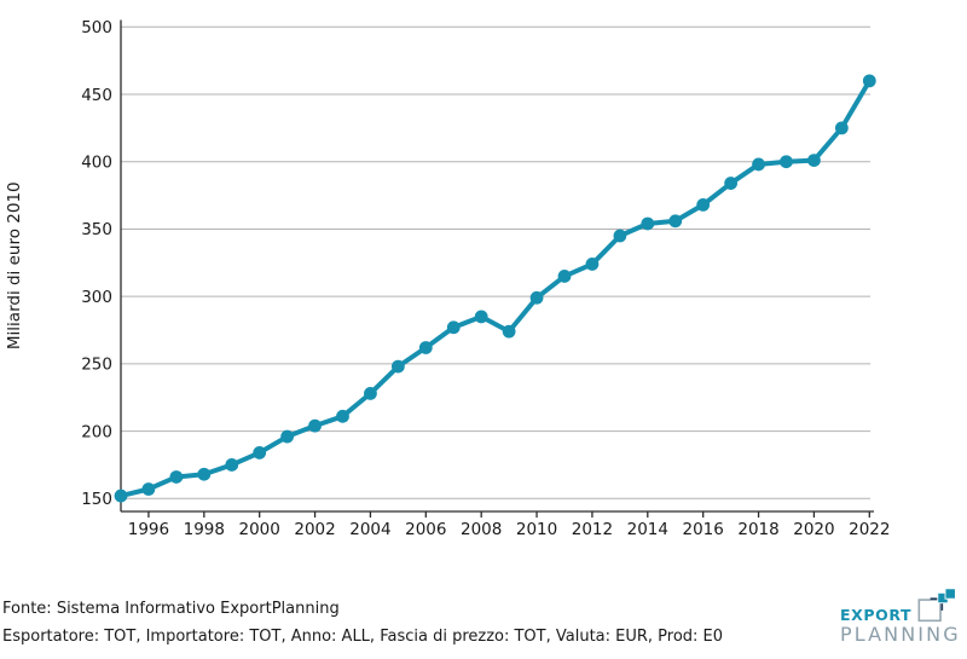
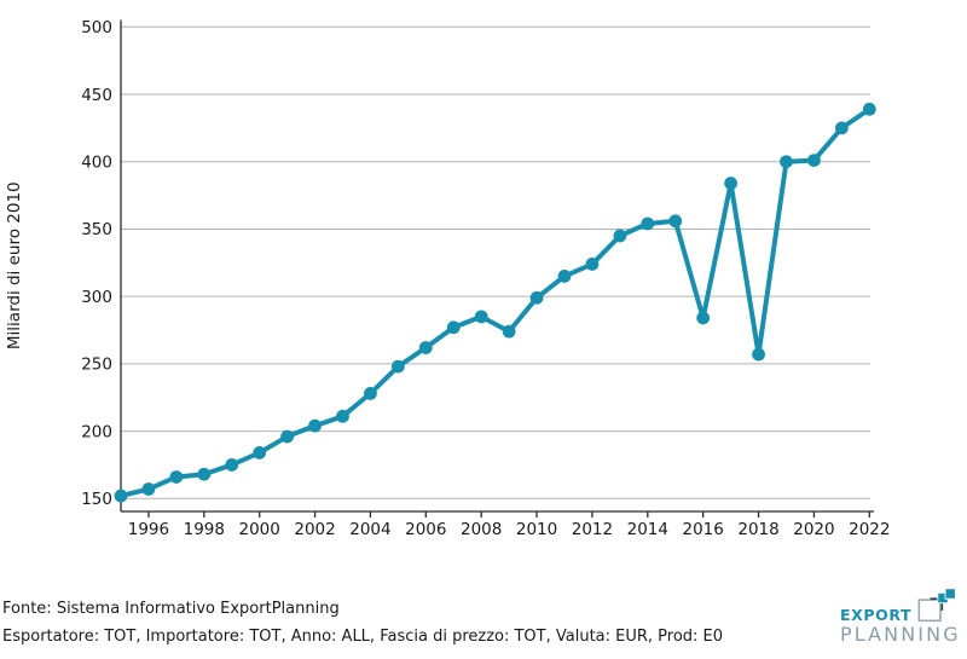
2016: 368 -> 284
2018: 398 -> 257
2022: 460 -> 439
